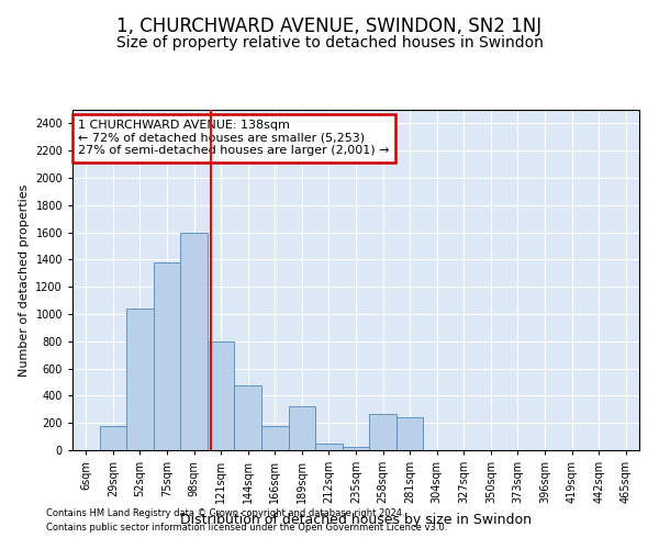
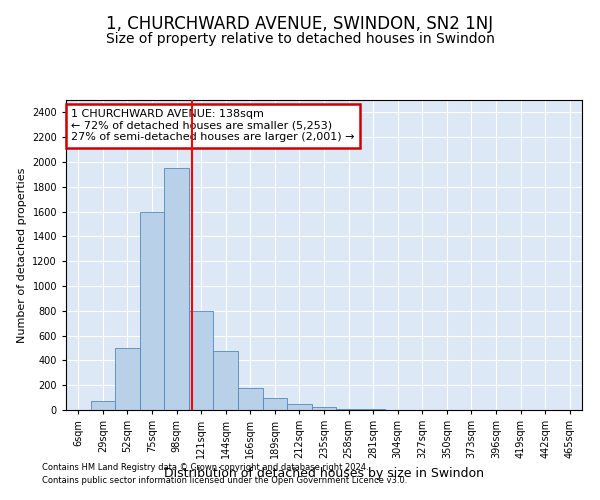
29sqm: 180 -> 80
52sqm: 1040 -> 500
75sqm: 1380 -> 1600
98sqm: 1600 -> 1950
189sqm: 320 -> 100
258sqm: 270 -> 10
281sqm: 240 -> 0
